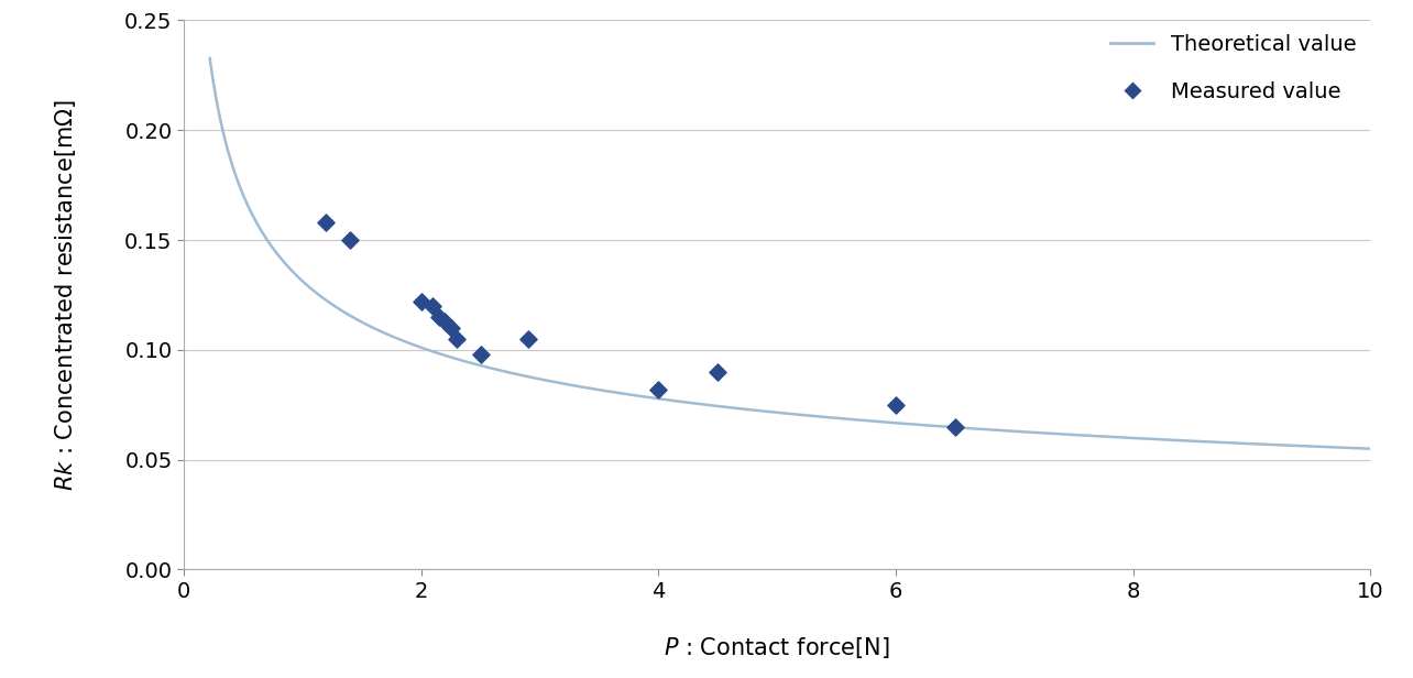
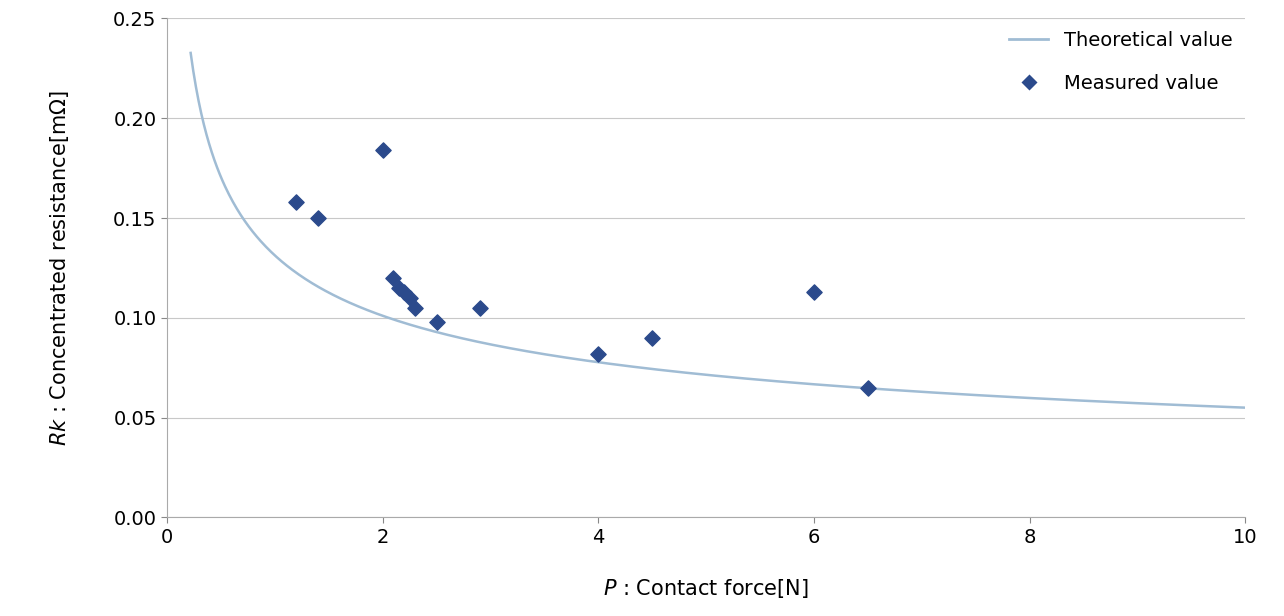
Measured value/2: 0.122 -> 0.184
Measured value/6: 0.075 -> 0.113
